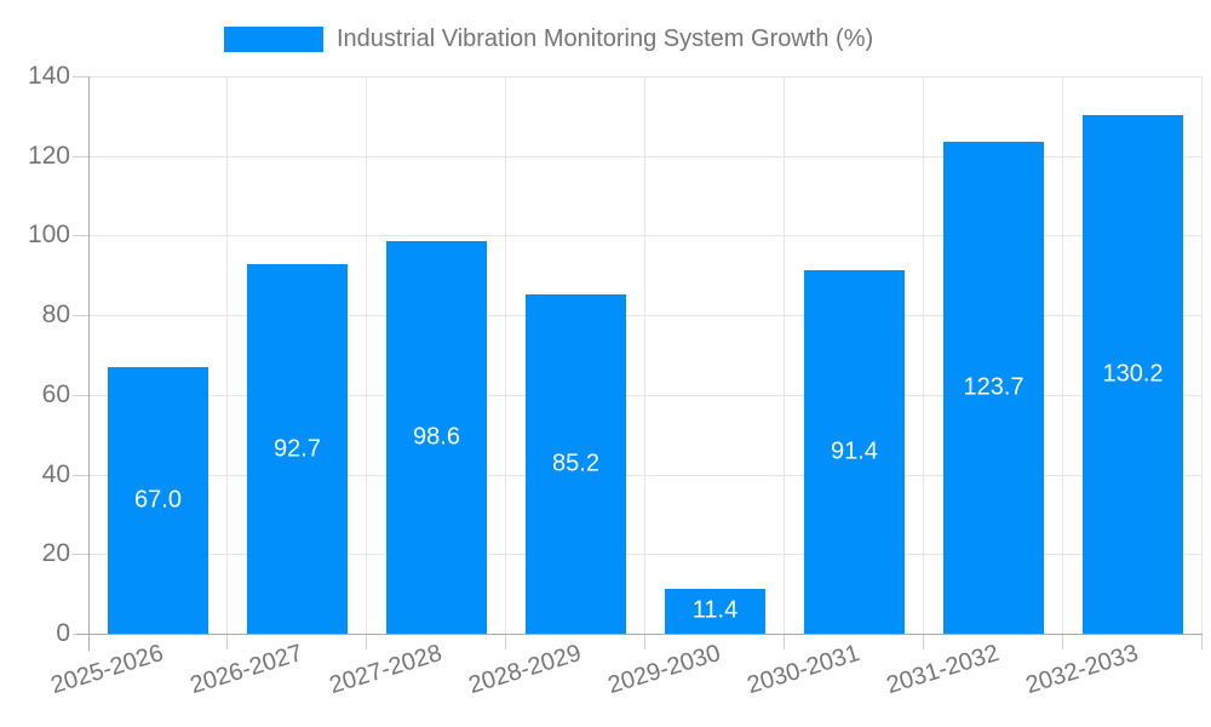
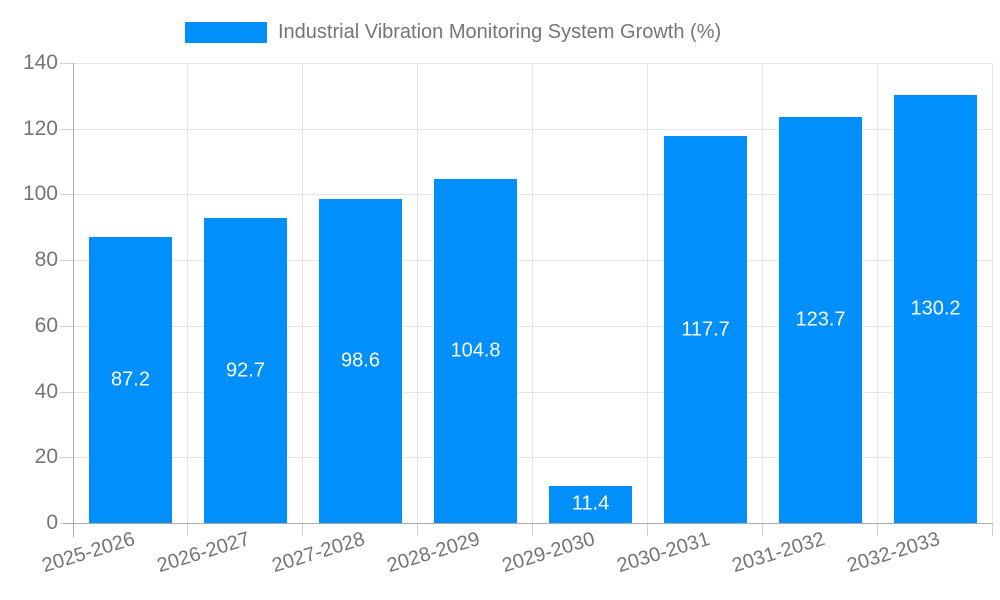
2025-2026: 67.0 -> 87.2
2028-2029: 85.2 -> 104.8
2030-2031: 91.4 -> 117.7
